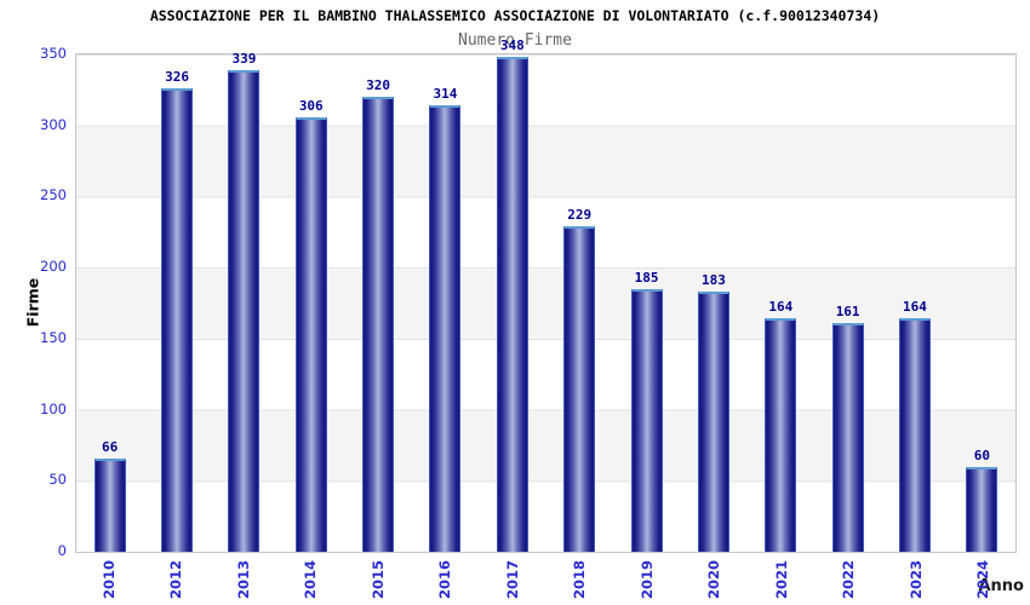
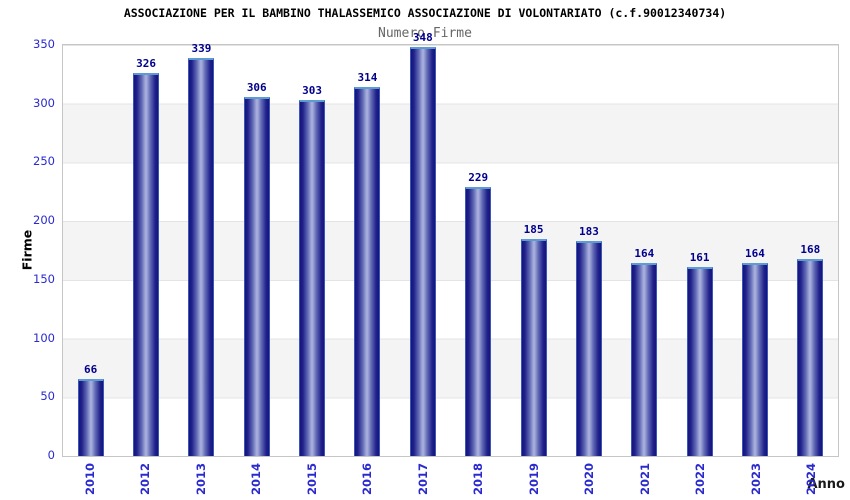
2015: 320 -> 303
2024: 60 -> 168
